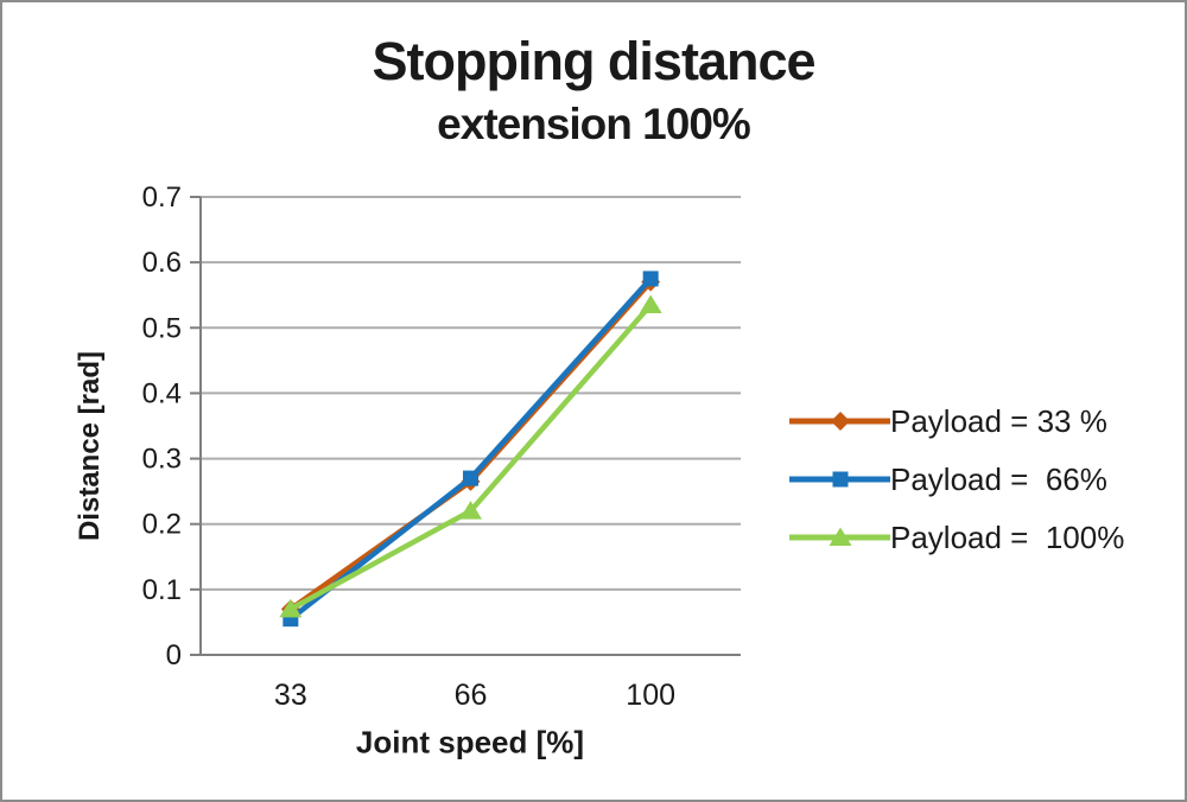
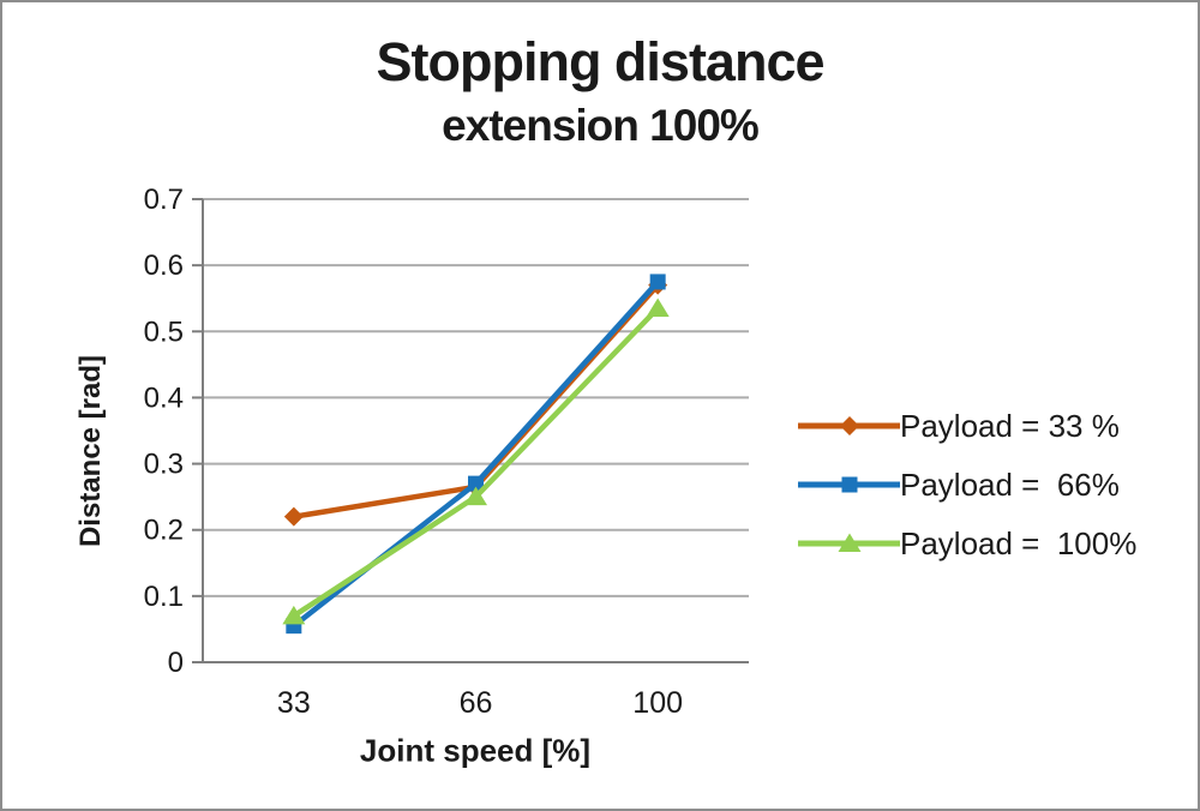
Payload = 33 %/33: 0.07 -> 0.22
Payload = 100%/66: 0.22 -> 0.25
